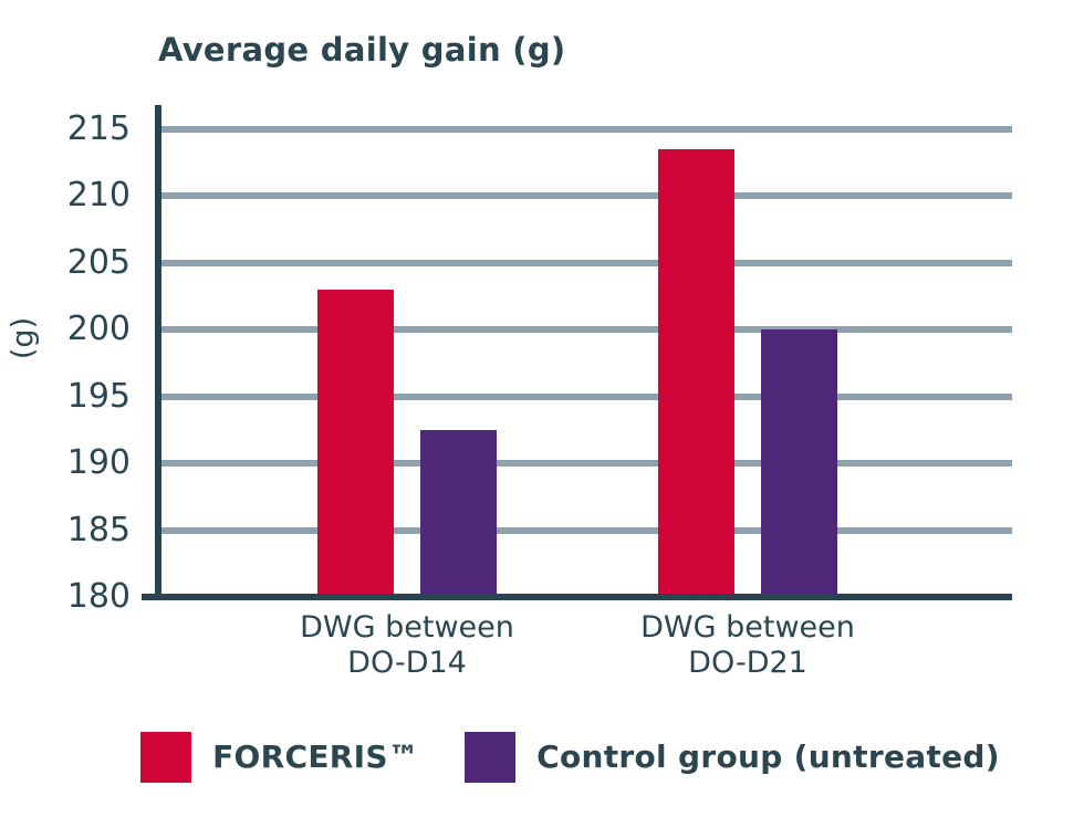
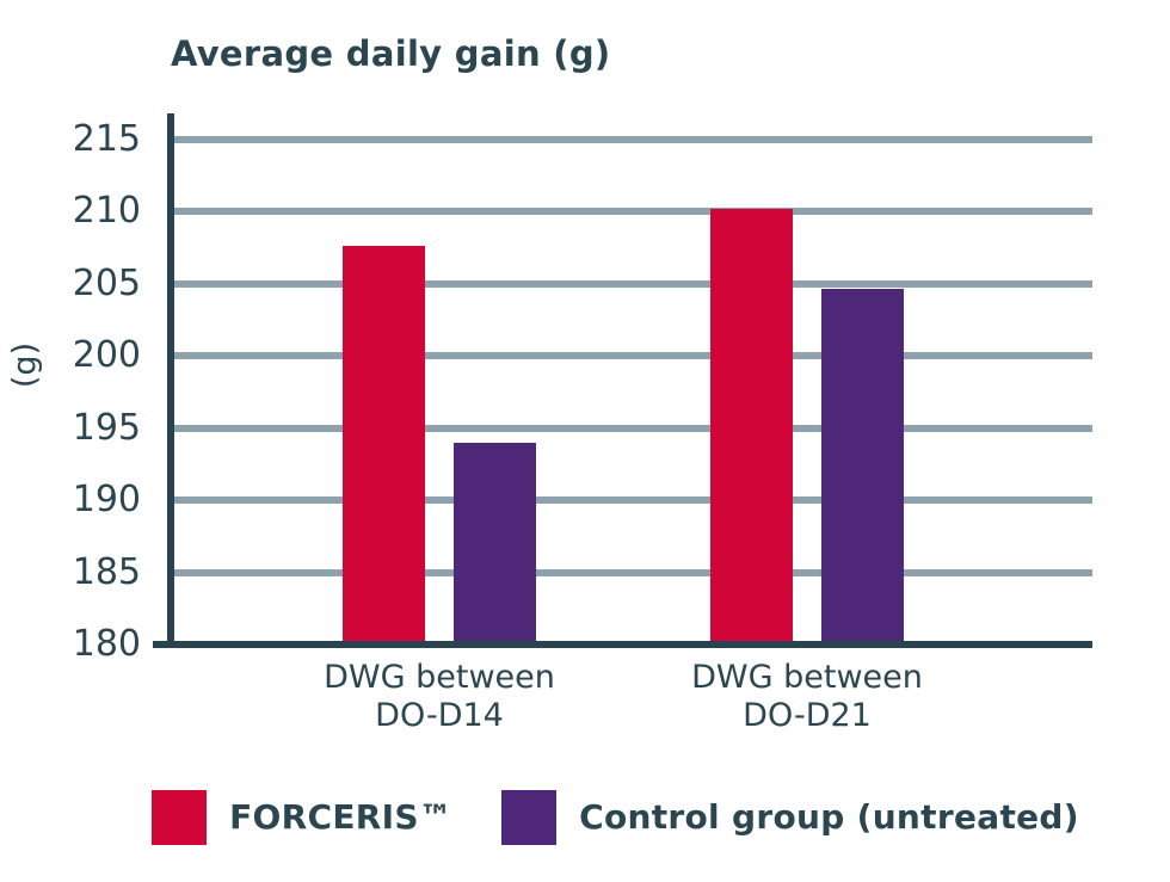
FORCERIS™/DWG between DO-D14: 203.0 -> 207.6
Control group (untreated)/DWG between DO-D14: 192.5 -> 194.0
FORCERIS™/DWG between DO-D21: 213.5 -> 210.2
Control group (untreated)/DWG between DO-D21: 200.0 -> 204.6
